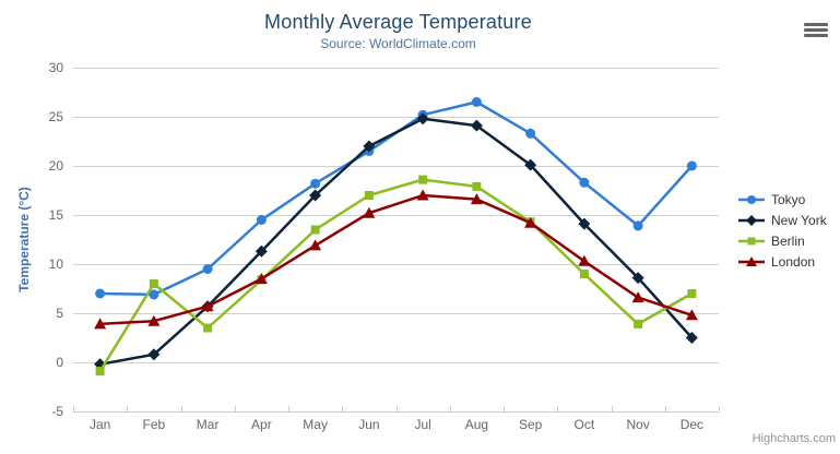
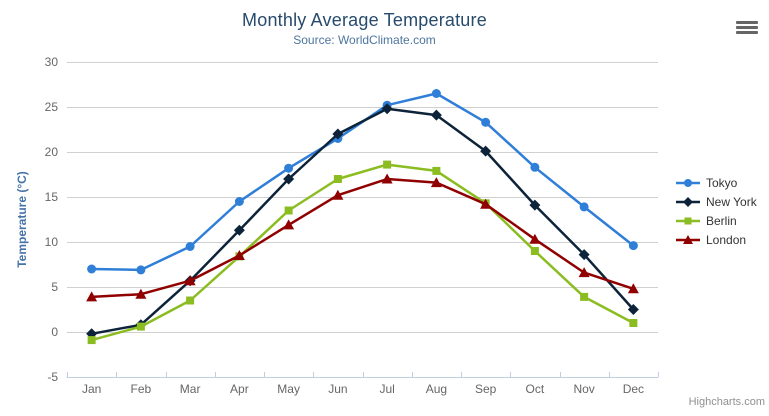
Berlin/Feb: 8 -> 1
Tokyo/Dec: 20 -> 10
Berlin/Dec: 7 -> 1
